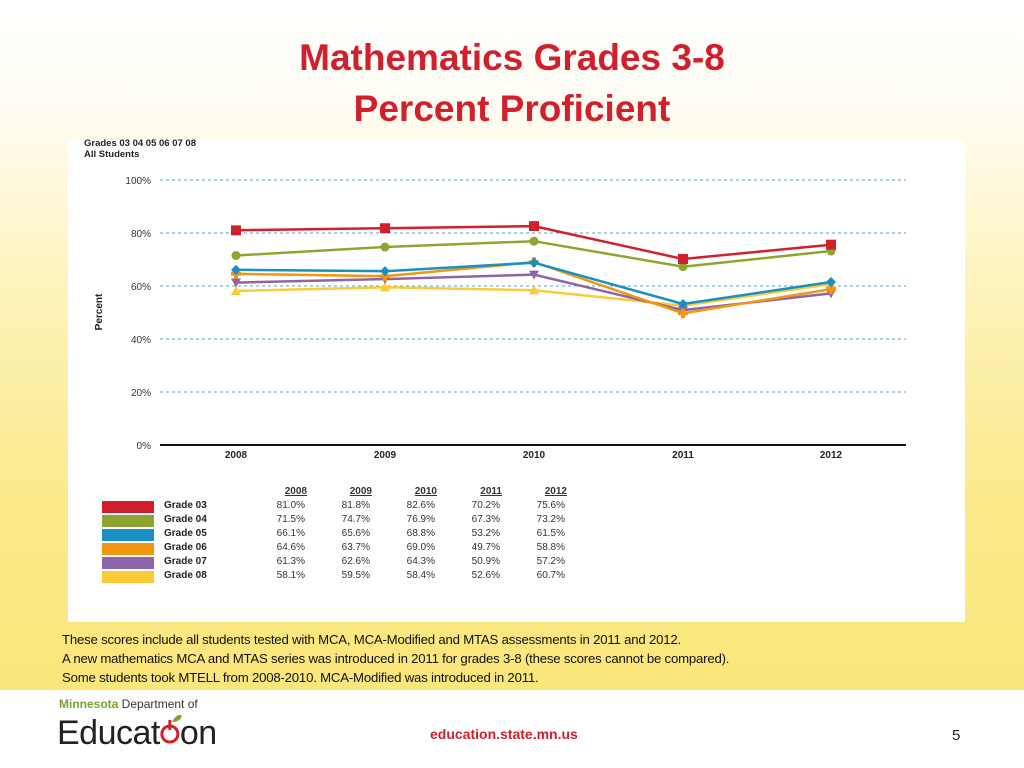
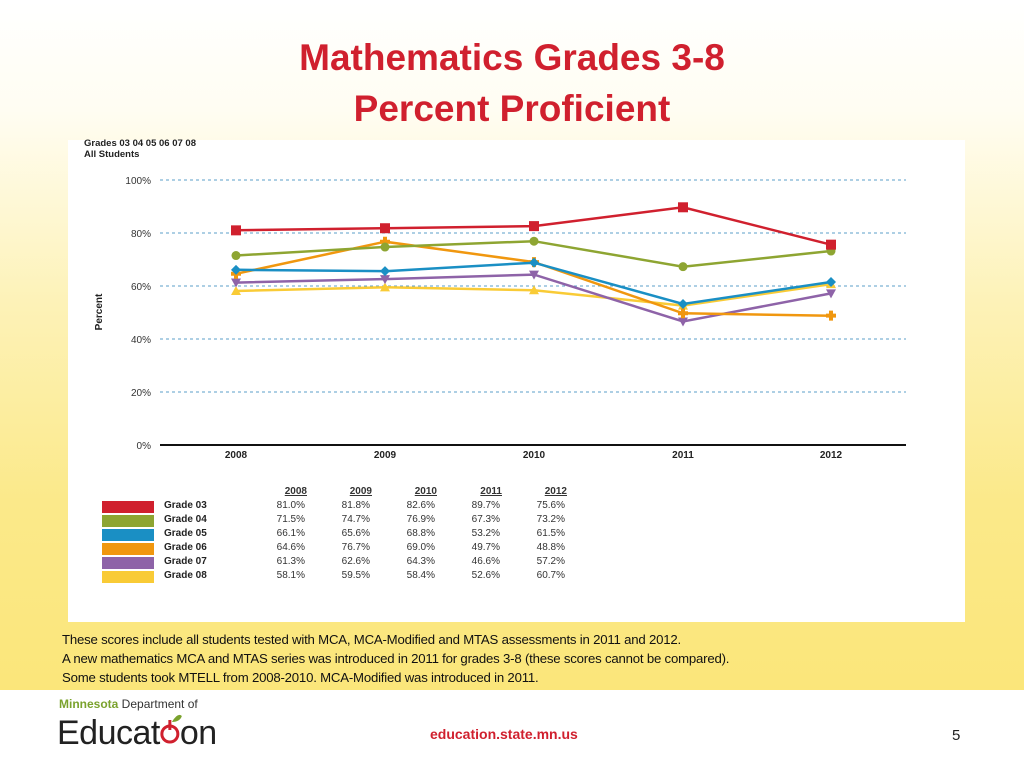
Grade 06/2009: 63.7% -> 76.7%
Grade 03/2011: 70.2% -> 89.7%
Grade 07/2011: 50.9% -> 46.6%
Grade 06/2012: 58.8% -> 48.8%
